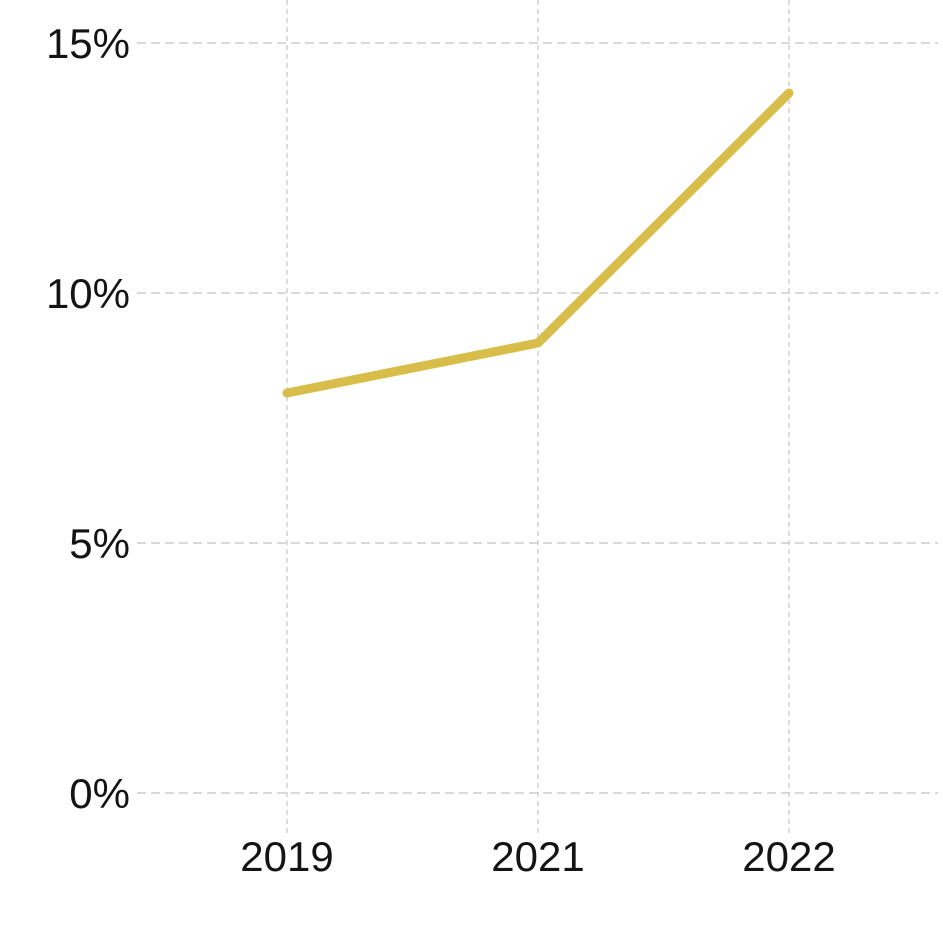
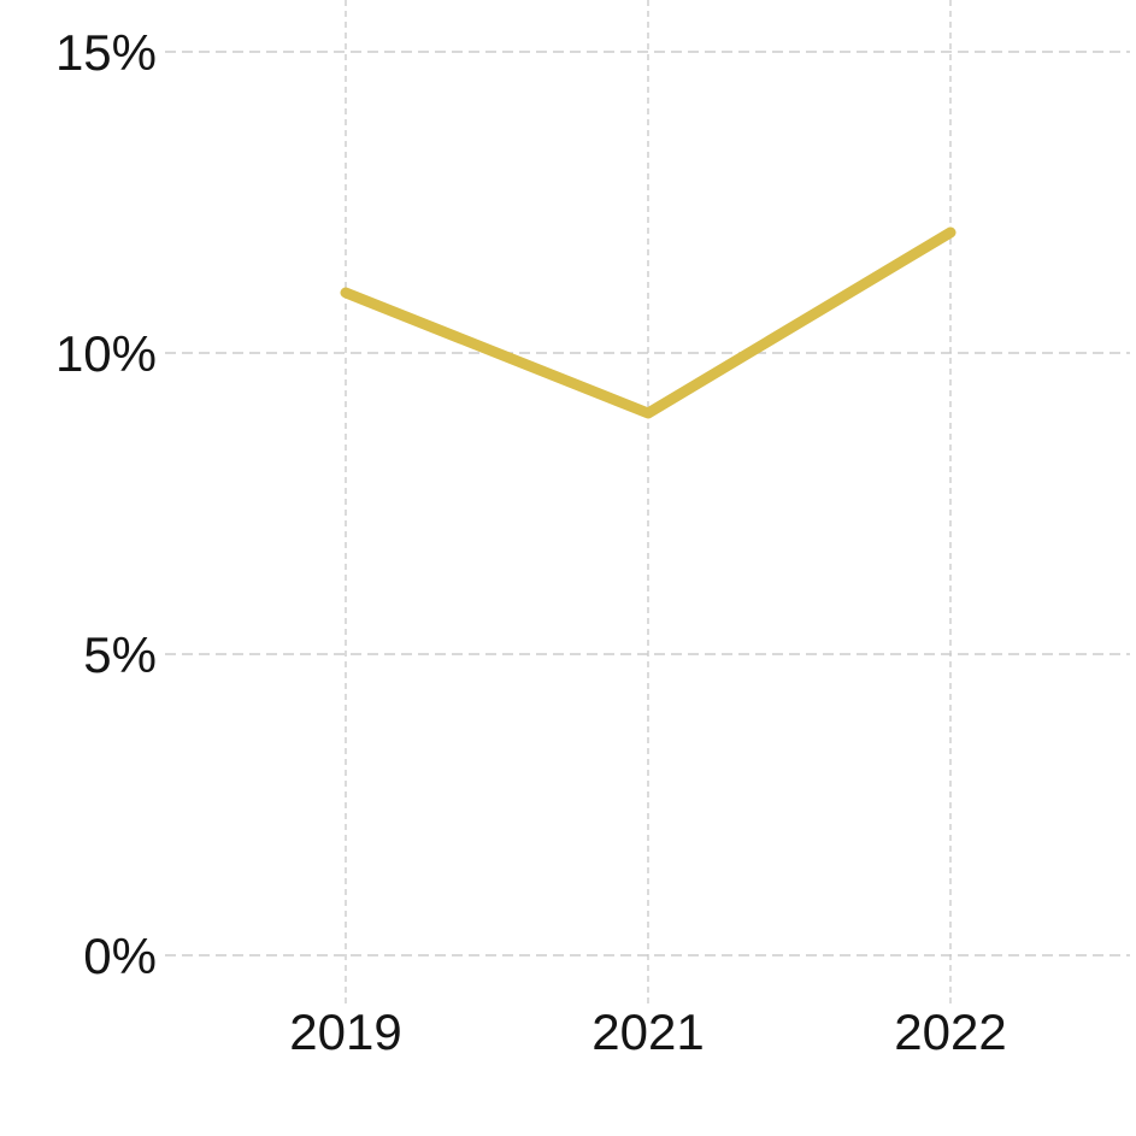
2019: 8% -> 11%
2022: 14% -> 12%
